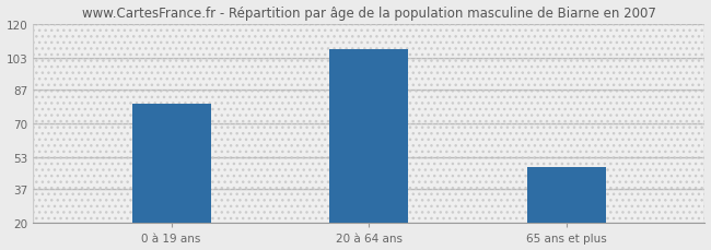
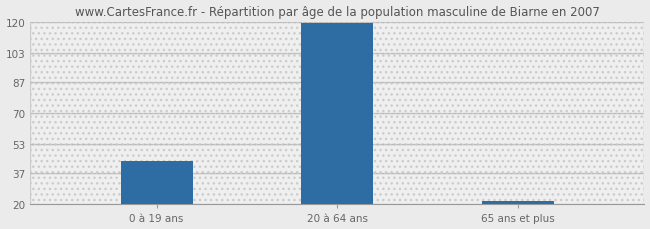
0 à 19 ans: 80 -> 44
20 à 64 ans: 107 -> 119
65 ans et plus: 48 -> 22
